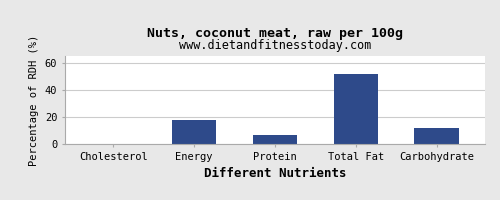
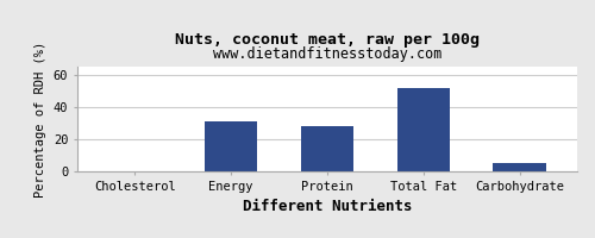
Energy: 18 -> 31
Protein: 7 -> 28
Carbohydrate: 12 -> 5
